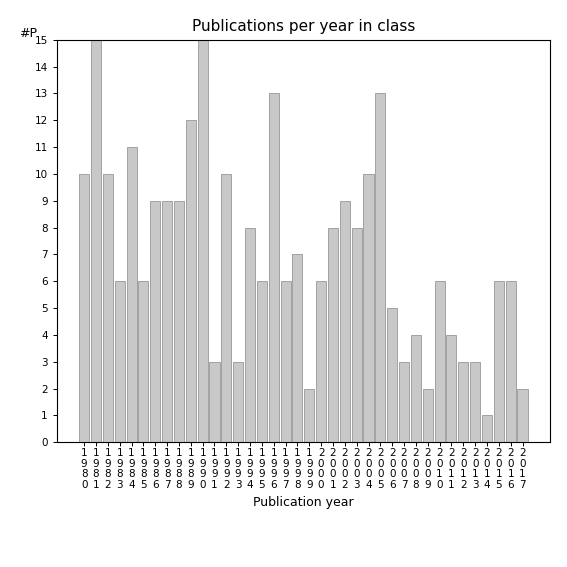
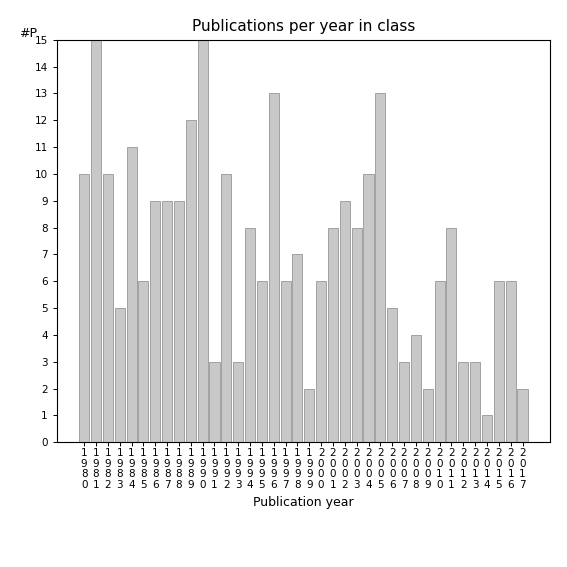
1 9 8 3: 6 -> 5
2 0 1 1: 4 -> 8
